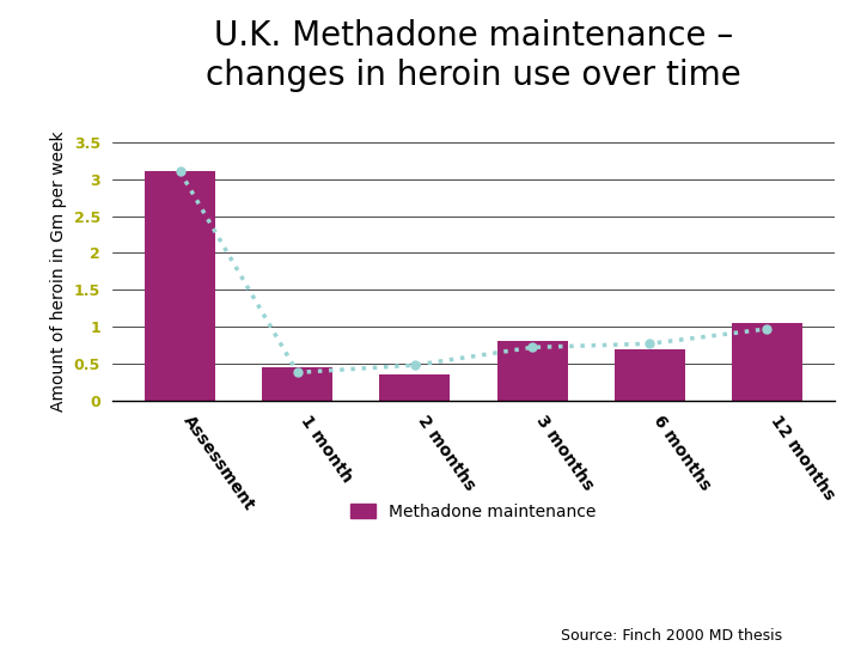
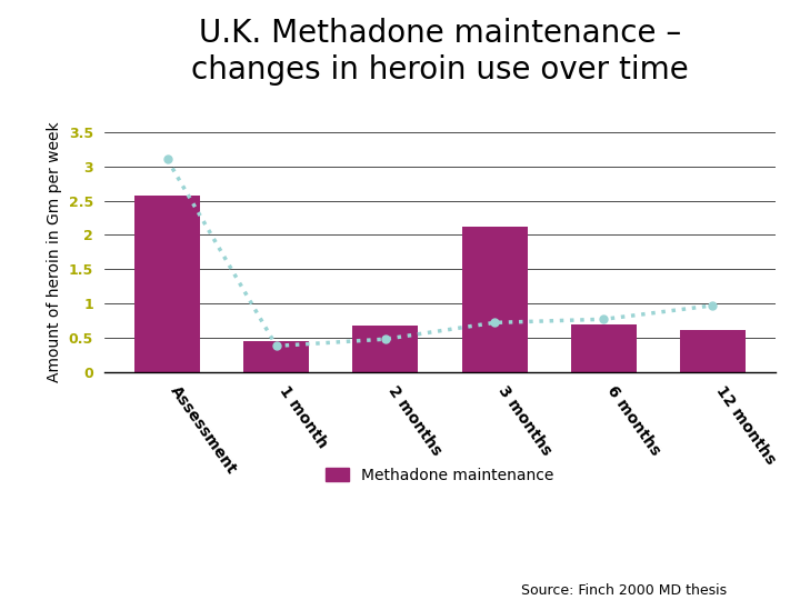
Methadone maintenance/Assessment: 3.10 -> 2.58
Methadone maintenance/2 months: 0.35 -> 0.68
Methadone maintenance/3 months: 0.80 -> 2.12
Methadone maintenance/12 months: 1.05 -> 0.62
